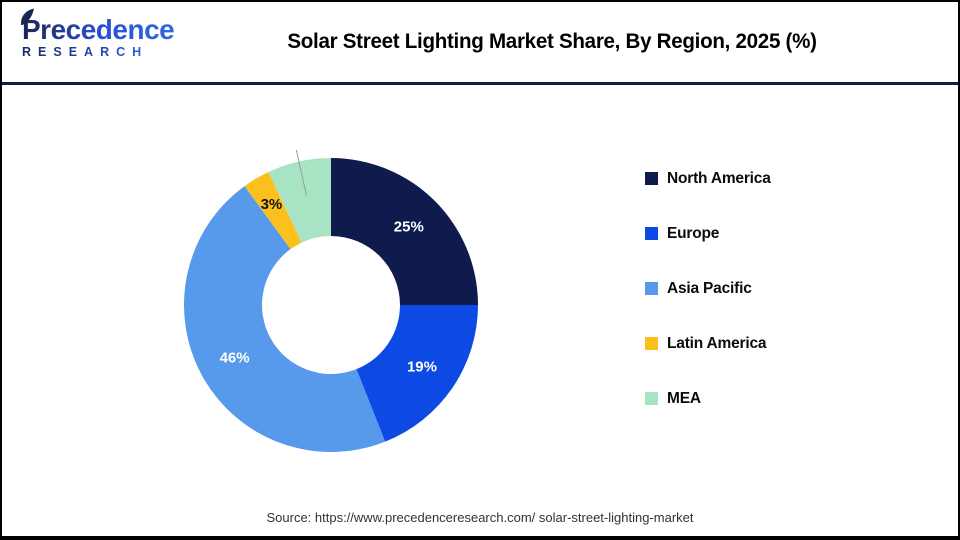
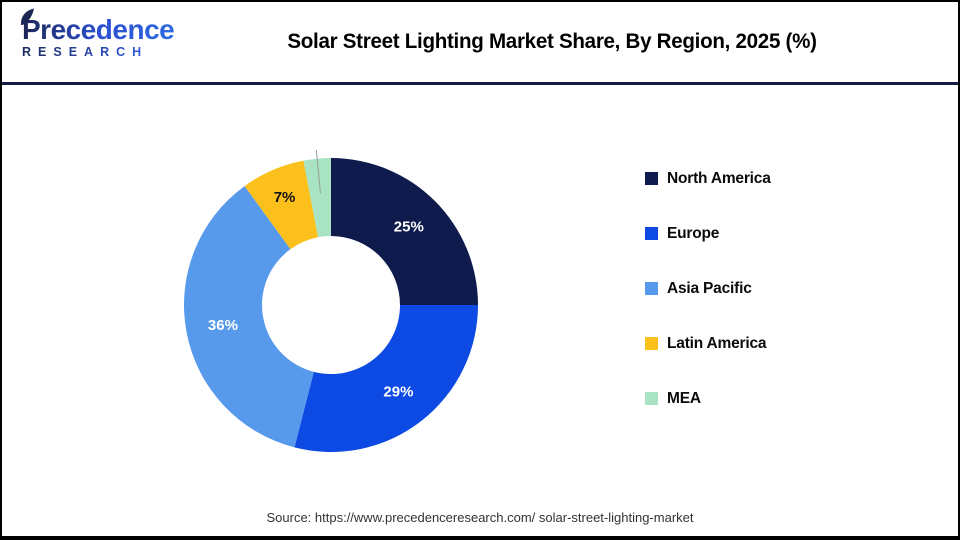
Europe: 19% -> 29%
Asia Pacific: 46% -> 36%
Latin America: 3% -> 7%
MEA: 7% -> 3%
